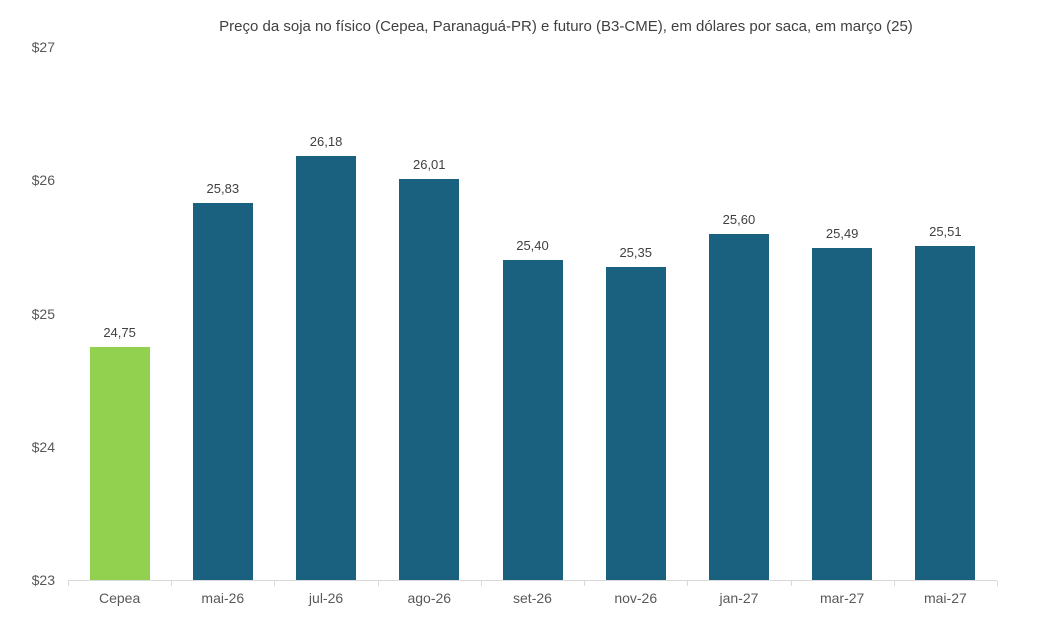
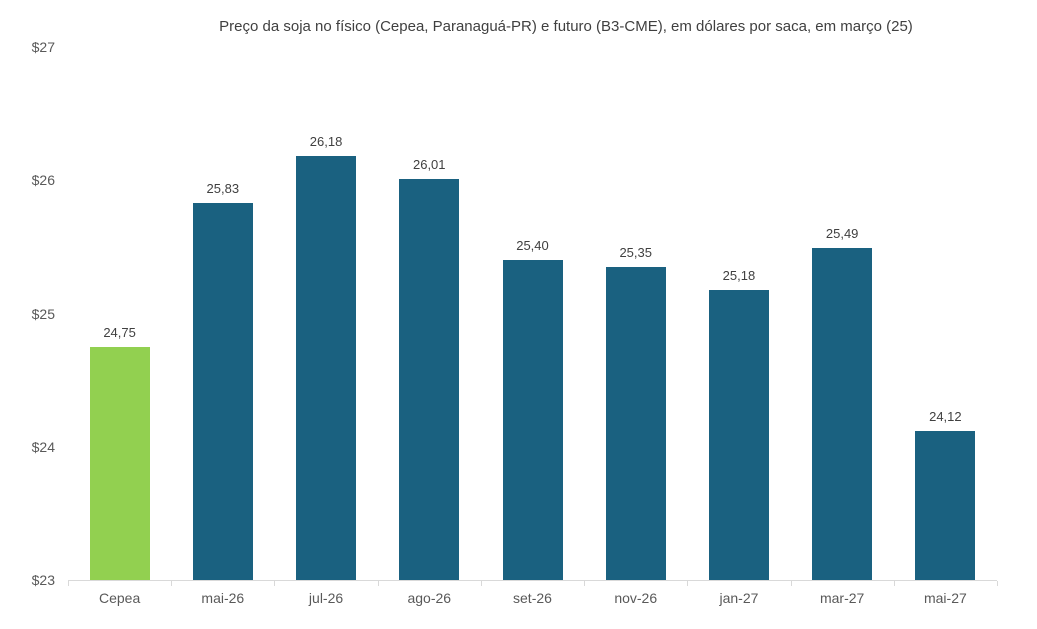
jan-27: 25,60 -> 25,18
mai-27: 25,51 -> 24,12
